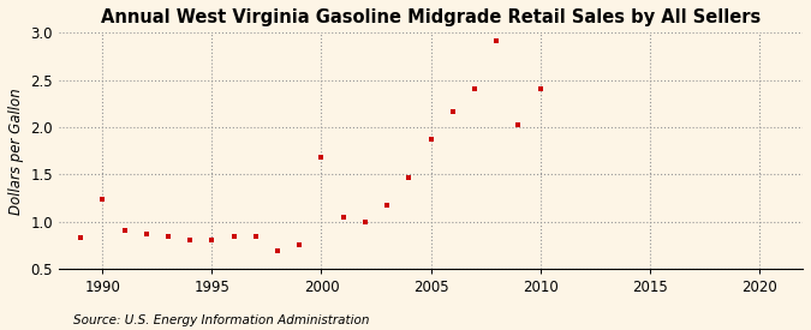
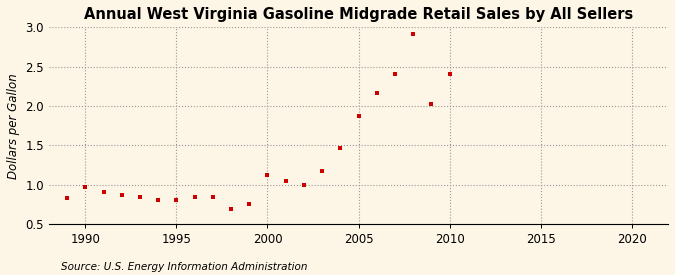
1990: 1.24 -> 0.97
2000: 1.68 -> 1.12
